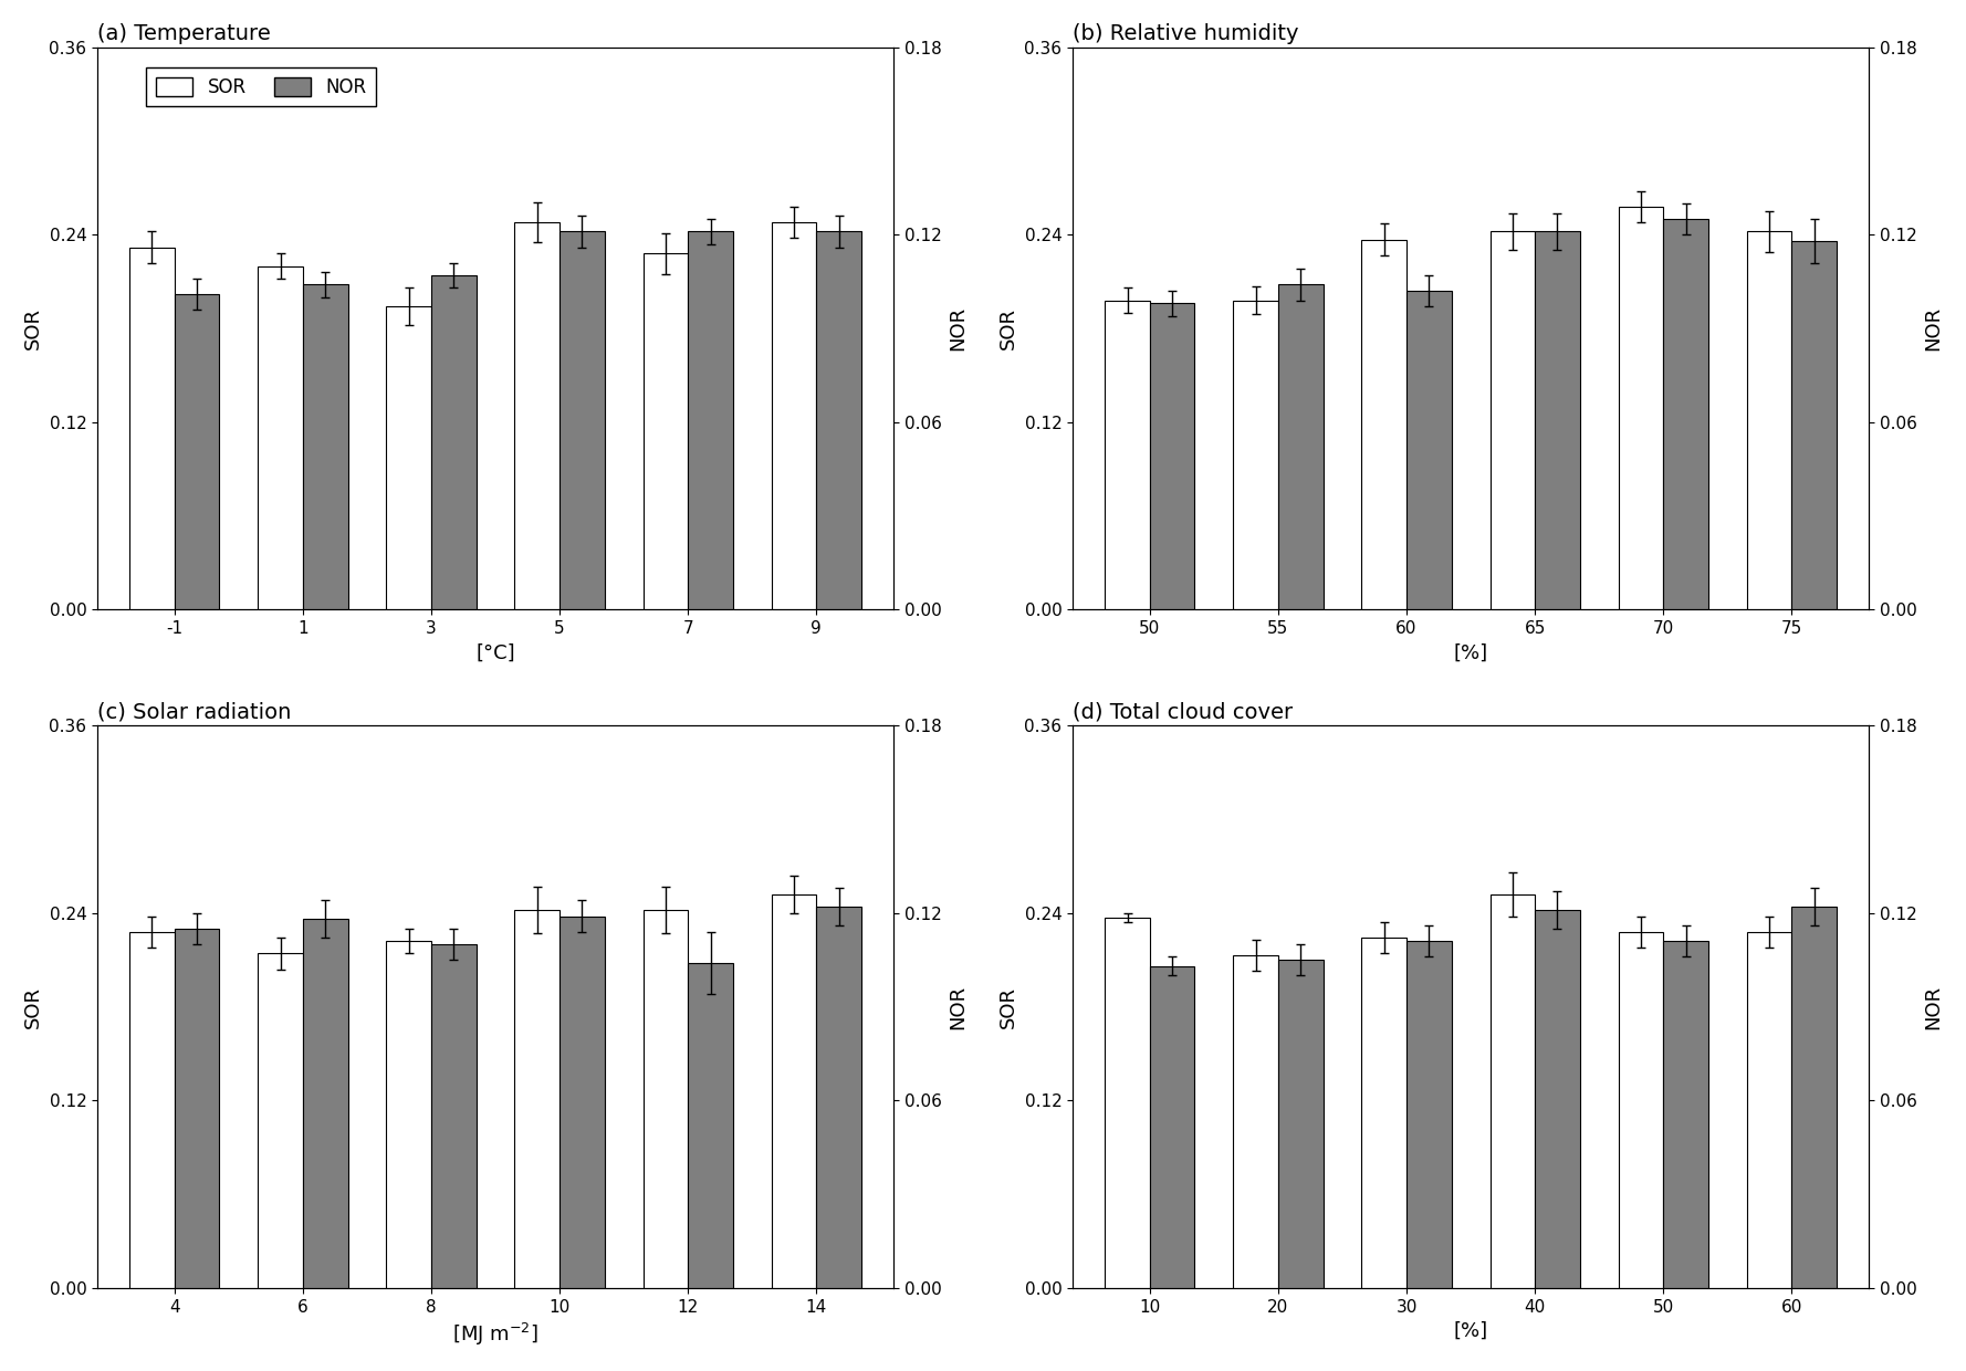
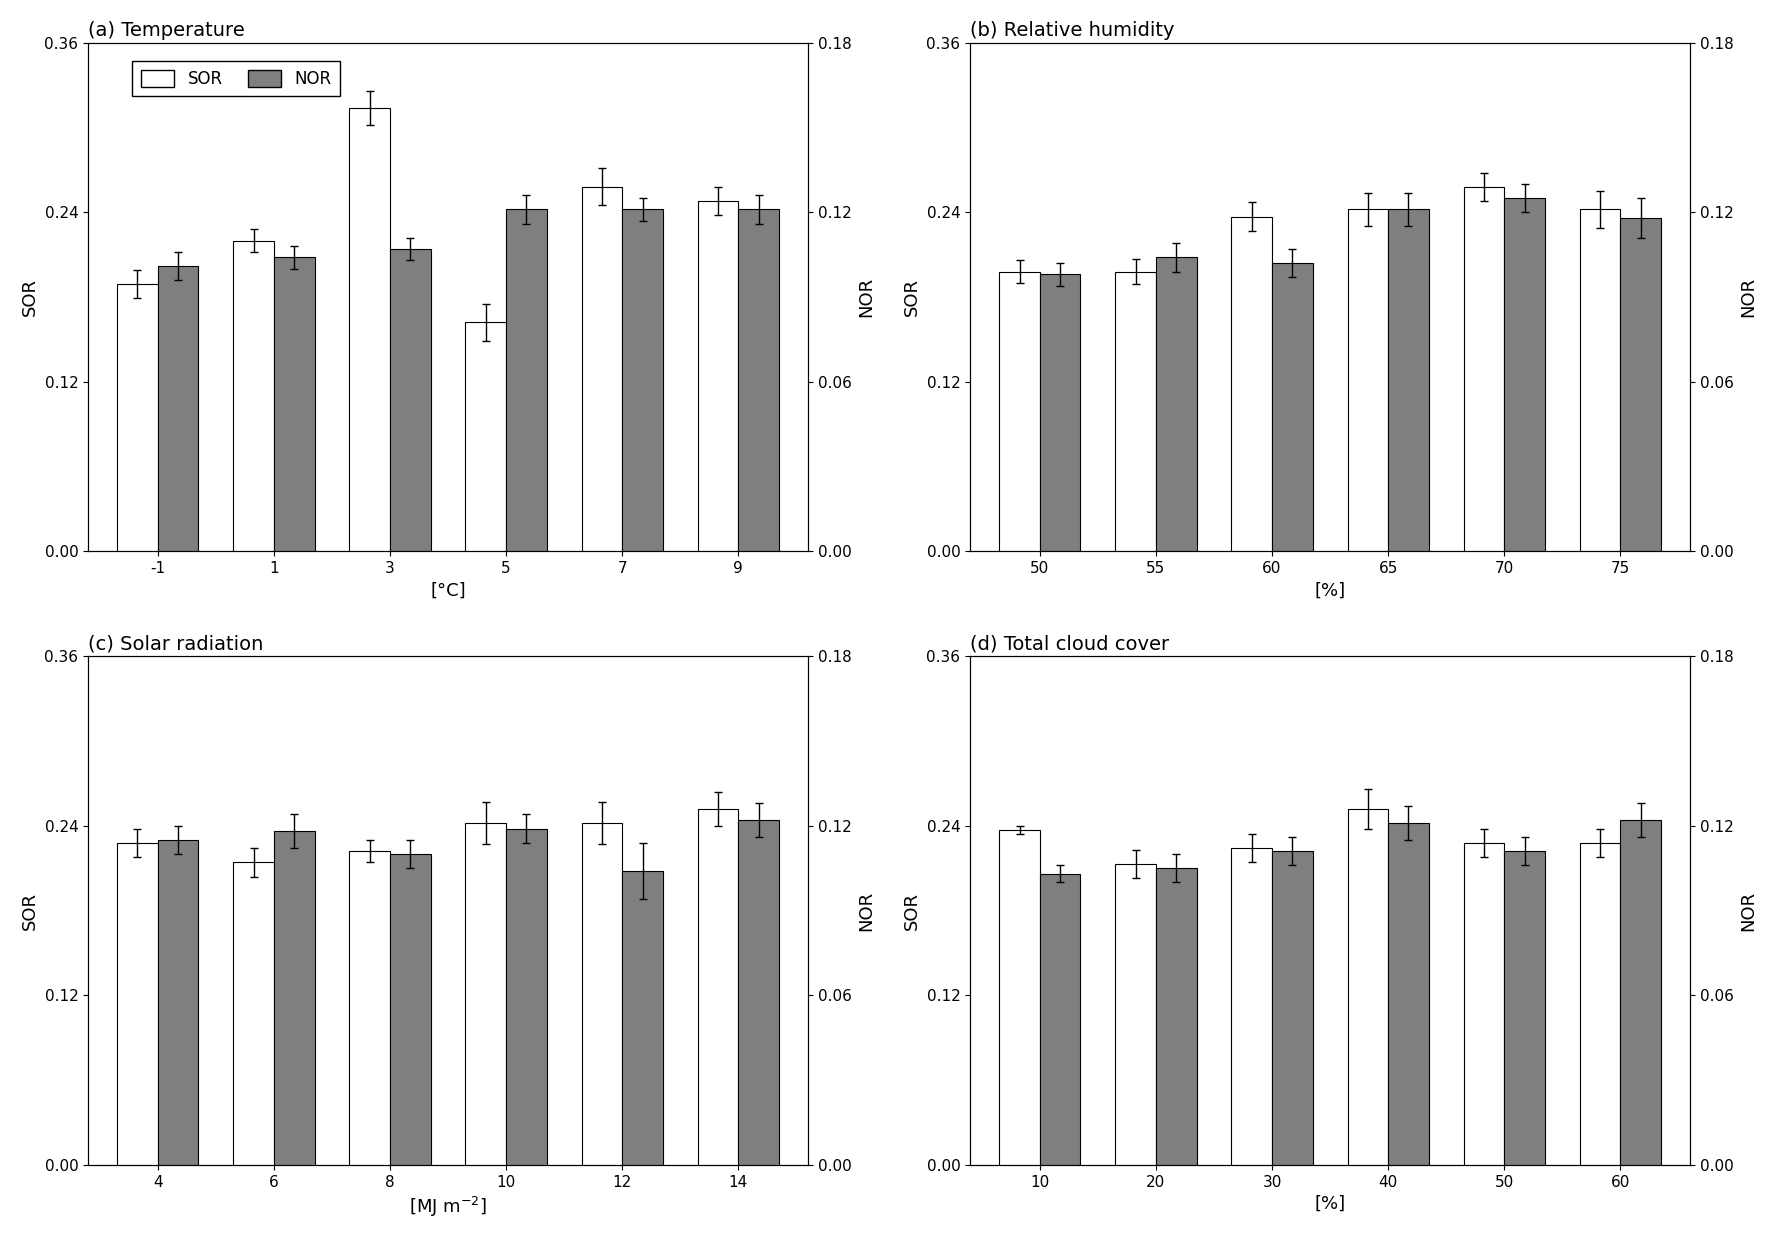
(a) Temperature/SOR/-1: 0.232 -> 0.189
(a) Temperature/SOR/3: 0.194 -> 0.314
(a) Temperature/SOR/5: 0.248 -> 0.162
(a) Temperature/SOR/7: 0.228 -> 0.258
